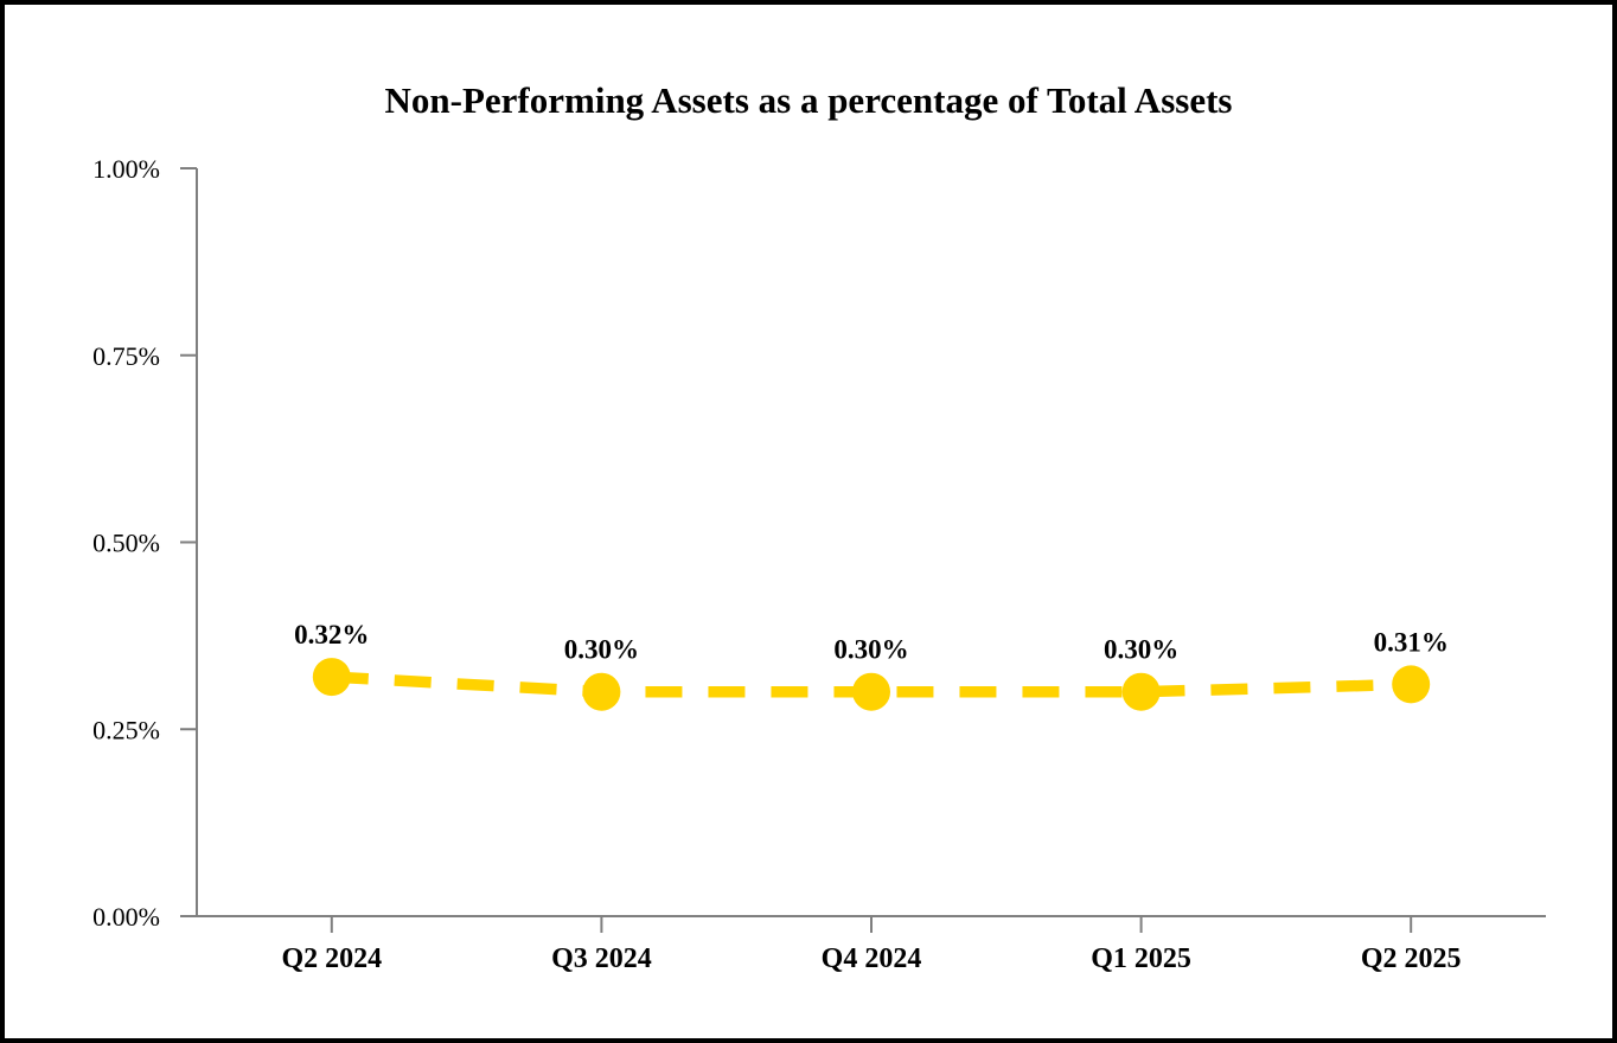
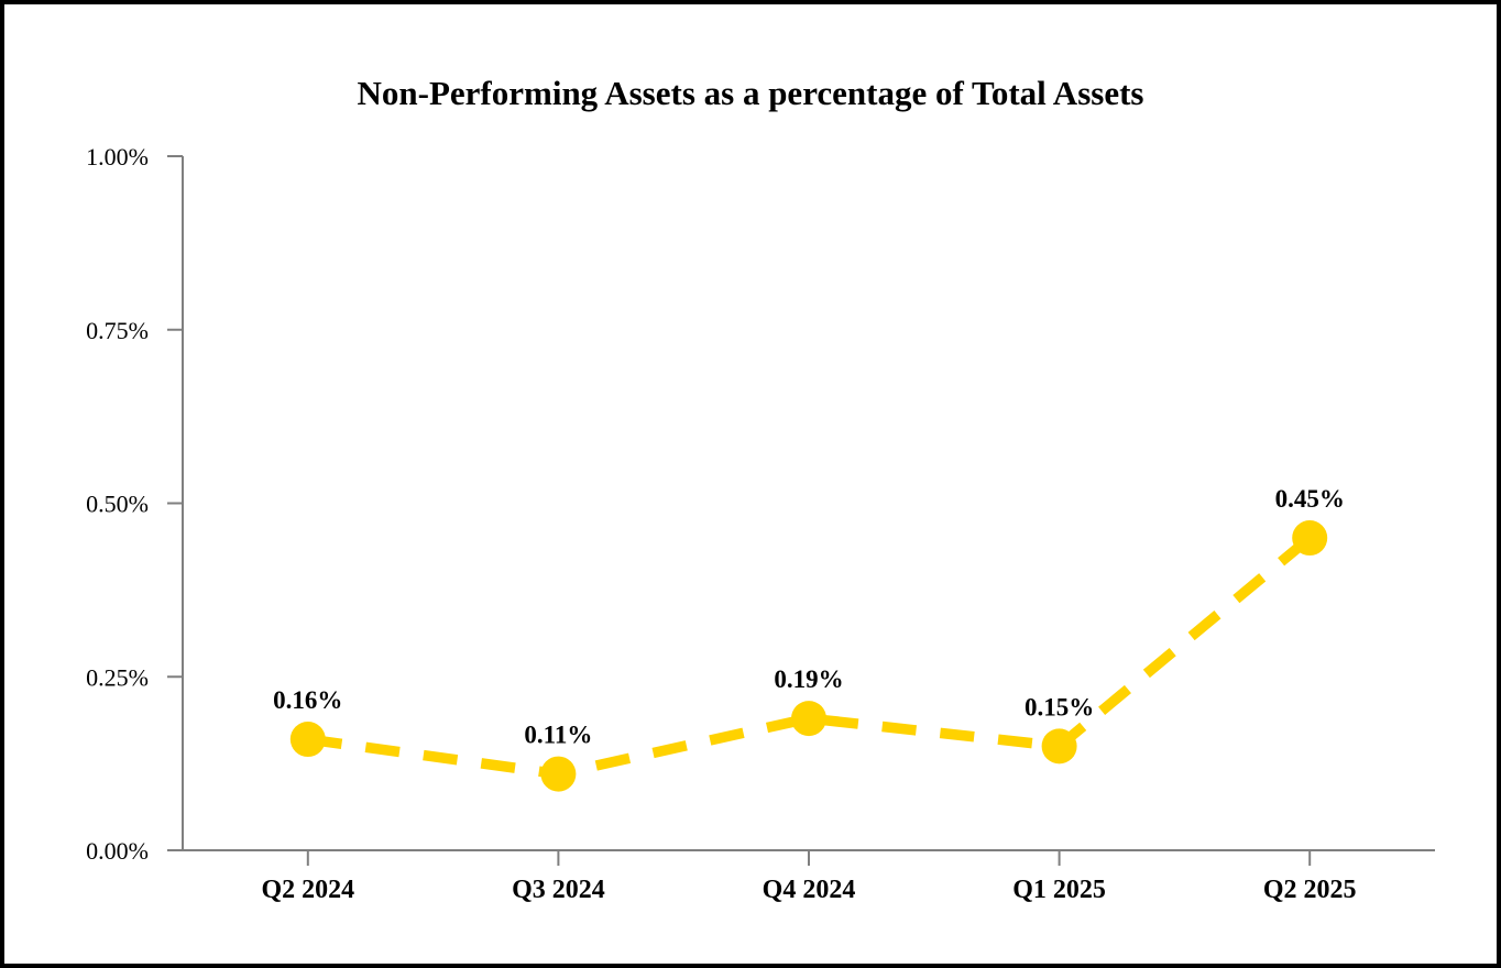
Q2 2024: 0.32% -> 0.16%
Q3 2024: 0.30% -> 0.11%
Q4 2024: 0.30% -> 0.19%
Q1 2025: 0.30% -> 0.15%
Q2 2025: 0.31% -> 0.45%
